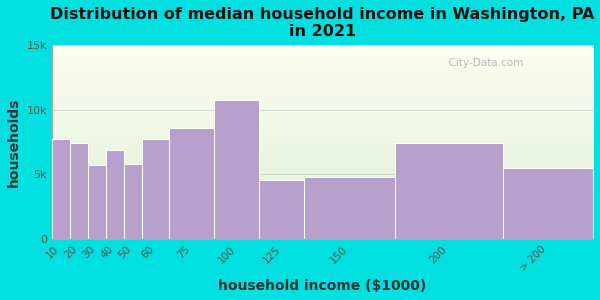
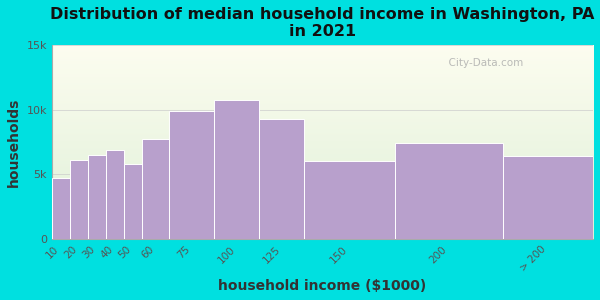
10: 7.7k -> 4.7k
20: 7.4k -> 6.1k
30: 5.7k -> 6.5k
75: 8.6k -> 9.9k
125: 4.6k -> 9.3k
150: 4.8k -> 6.0k
> 200: 5.5k -> 6.4k
